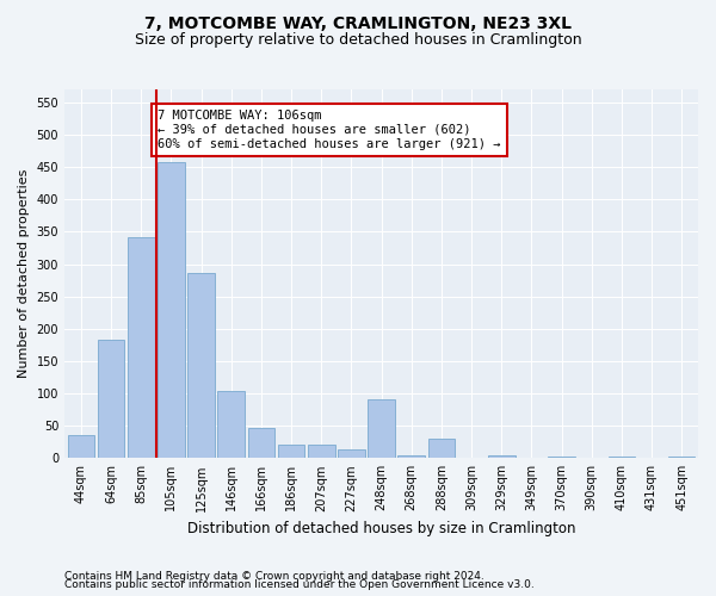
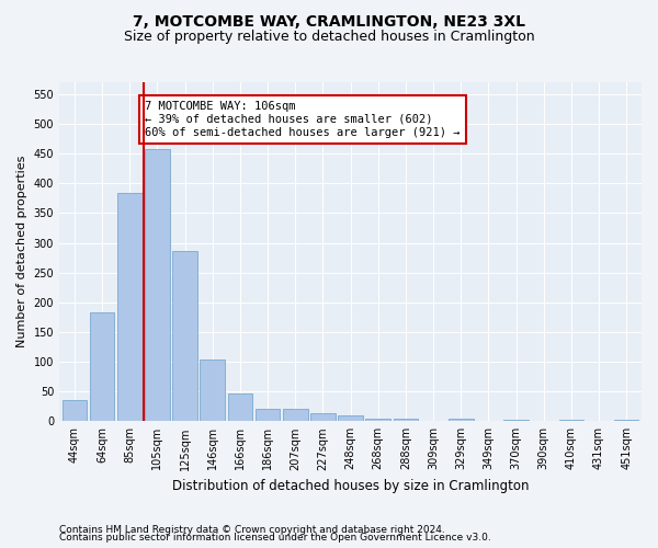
85sqm: 342 -> 383
248sqm: 90 -> 9
288sqm: 30 -> 4
